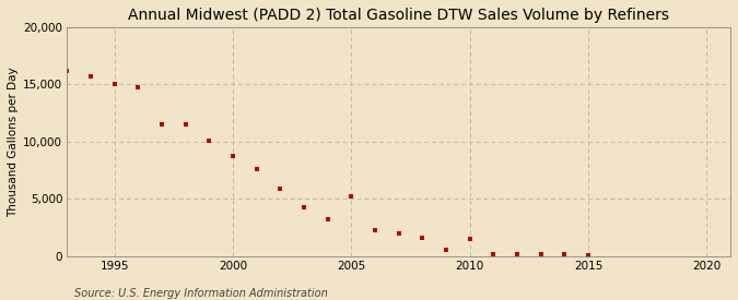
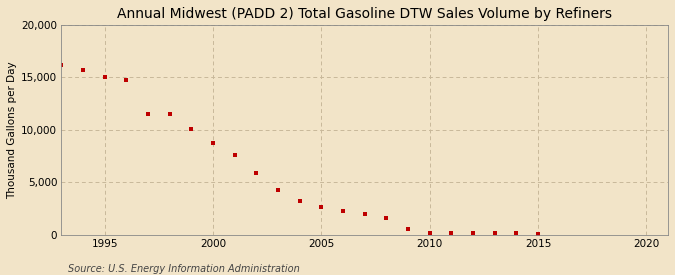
2005: 5,200 -> 2,600
2010: 1,500 -> 200
